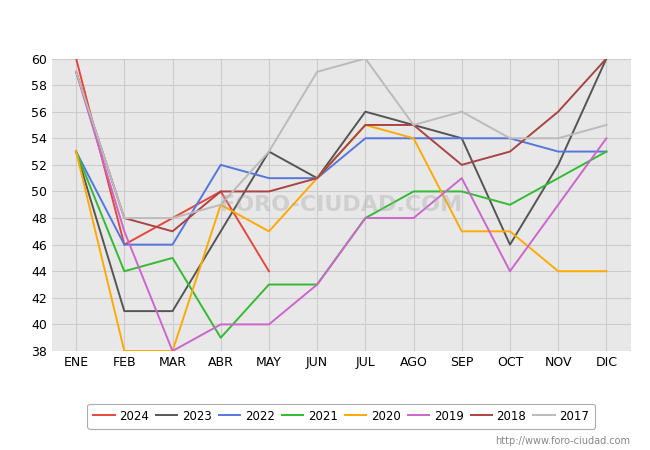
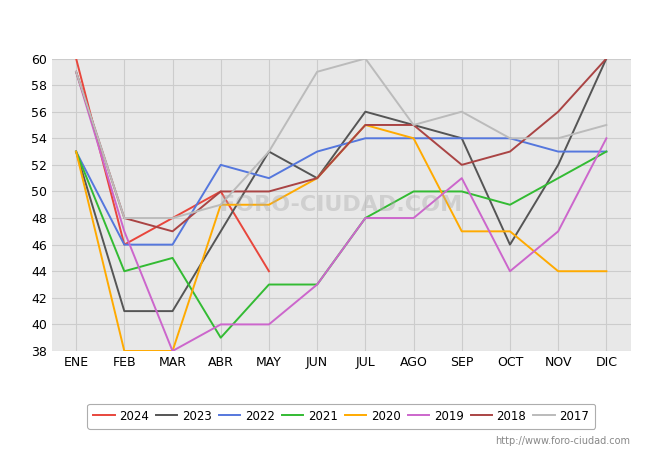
2020/MAY: 47 -> 49
2022/JUN: 51 -> 53
2019/NOV: 49 -> 47
